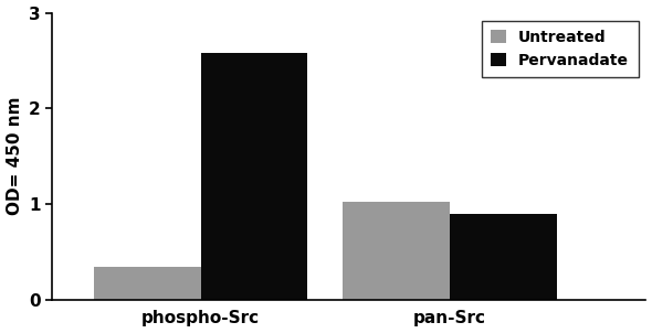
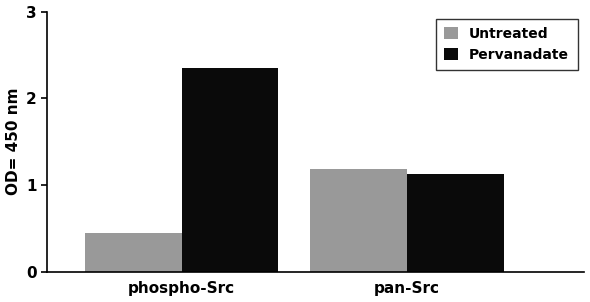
Untreated/phospho-Src: 0.34 -> 0.45
Pervanadate/phospho-Src: 2.58 -> 2.35
Untreated/pan-Src: 1.02 -> 1.18
Pervanadate/pan-Src: 0.90 -> 1.13
